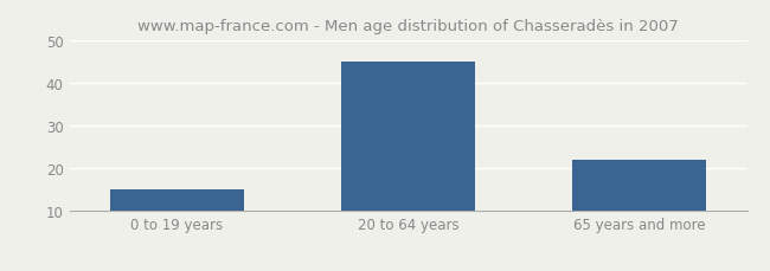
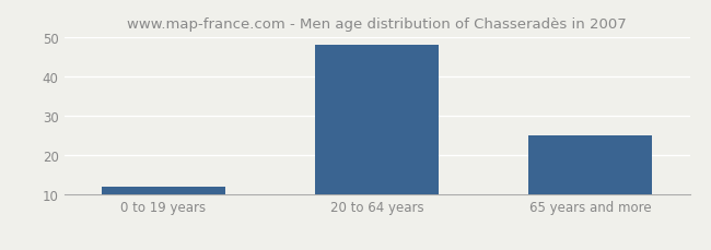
0 to 19 years: 15 -> 12
20 to 64 years: 45 -> 48
65 years and more: 22 -> 25
